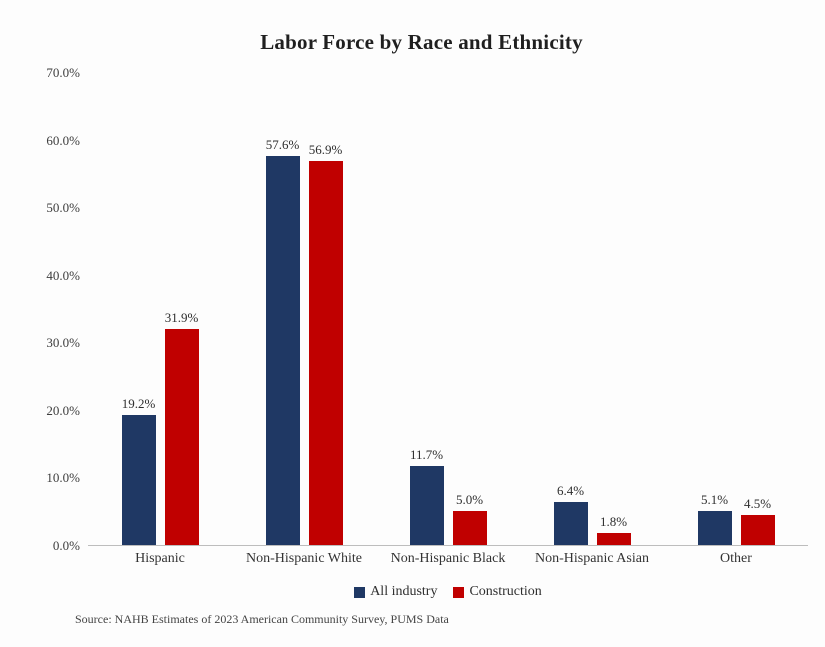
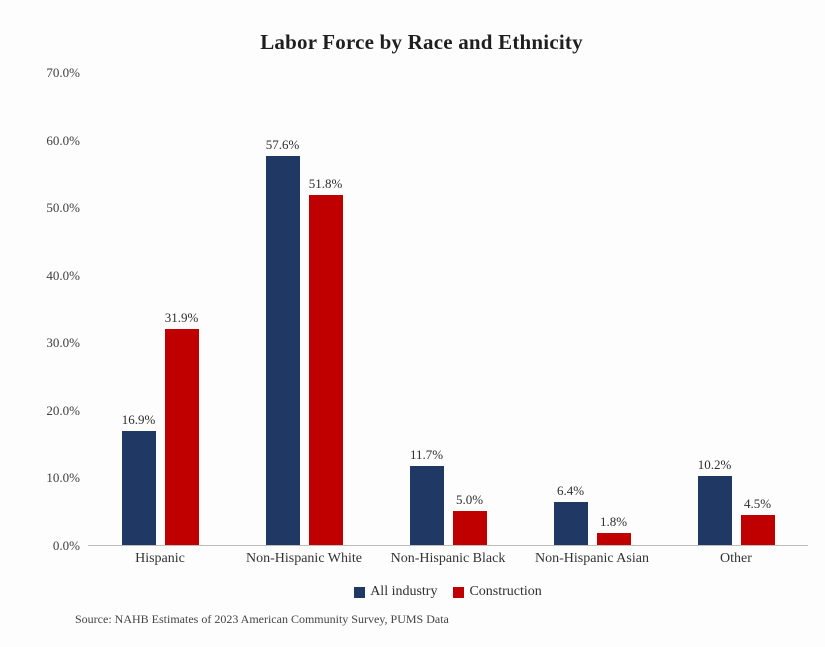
All industry/Hispanic: 19.2% -> 16.9%
Construction/Non-Hispanic White: 56.9% -> 51.8%
All industry/Other: 5.1% -> 10.2%
